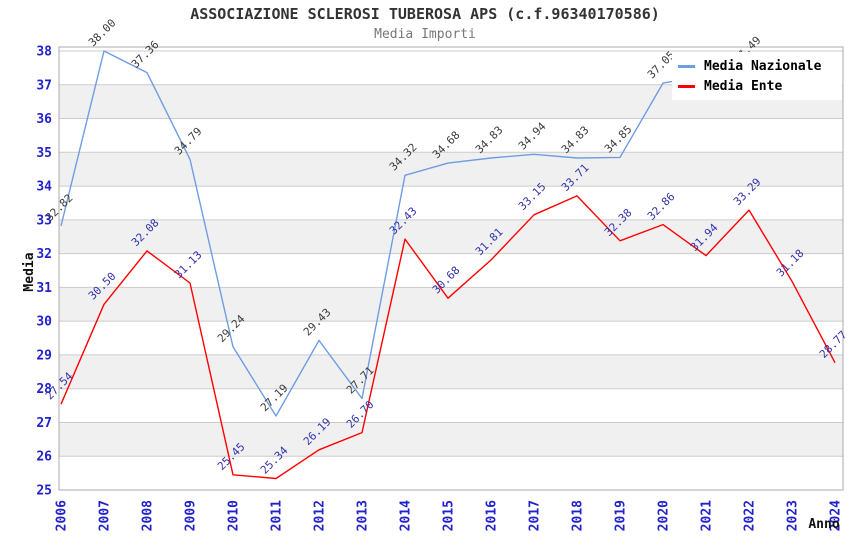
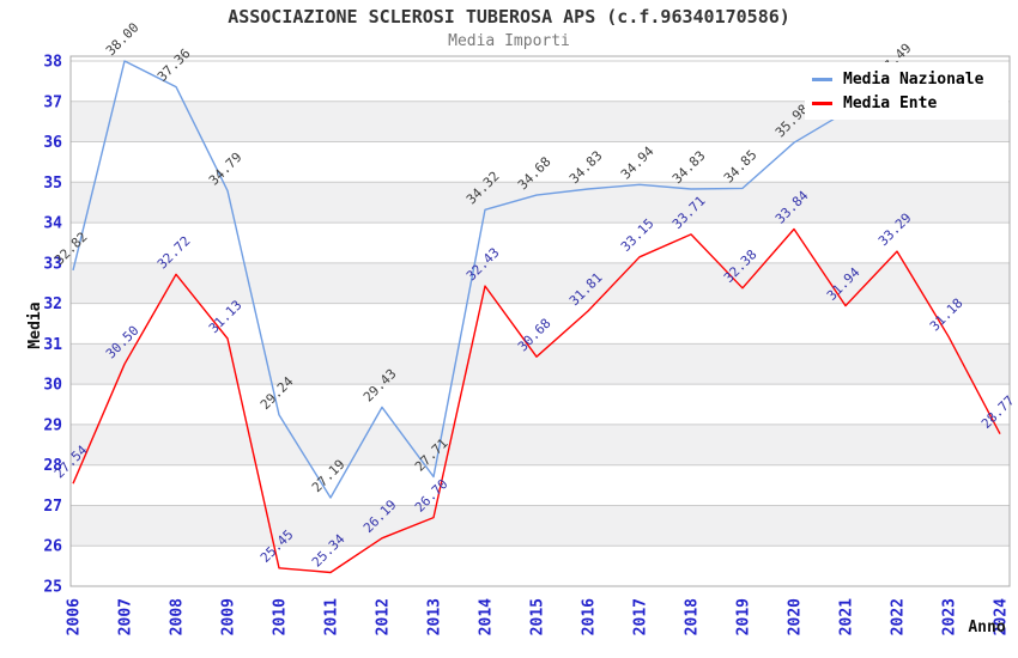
Media Ente/2008: 32.08 -> 32.72
Media Nazionale/2020: 37.05 -> 35.98
Media Ente/2020: 32.86 -> 33.84
